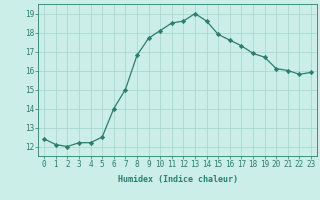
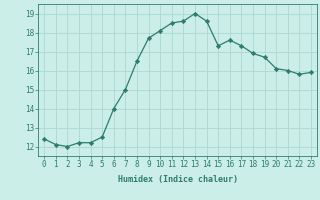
8: 16.8 -> 16.5
15: 17.9 -> 17.3
